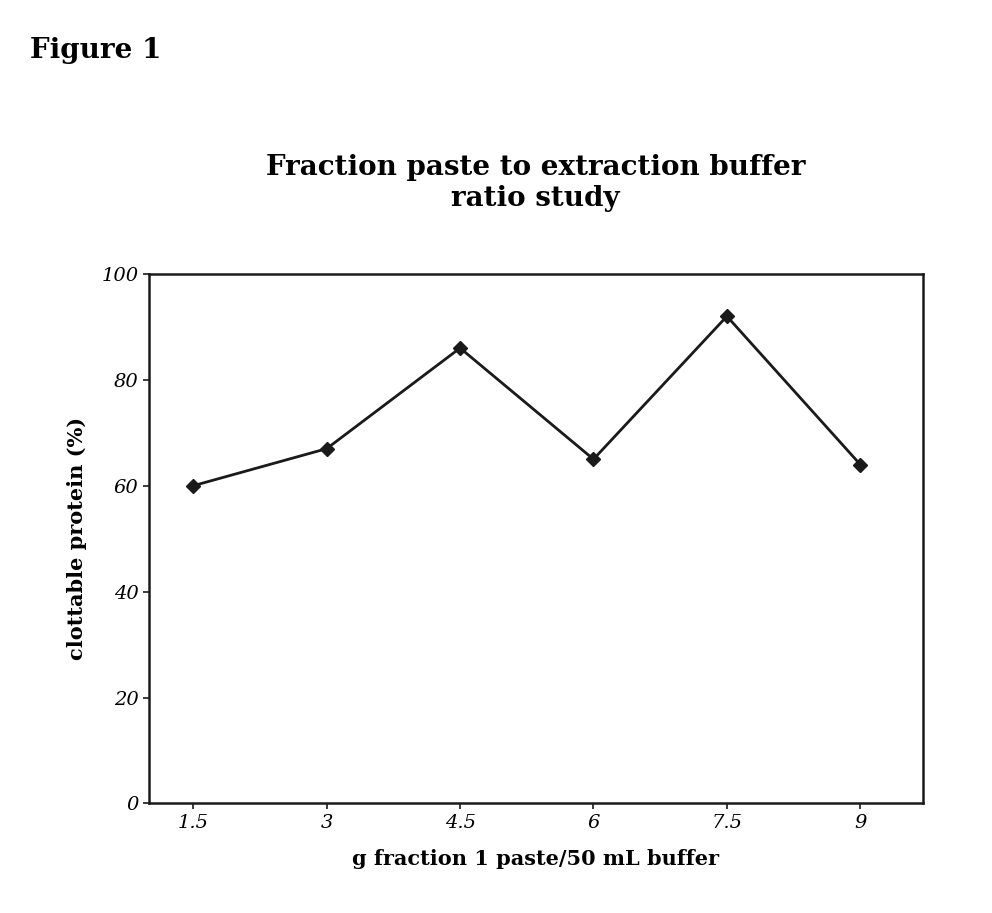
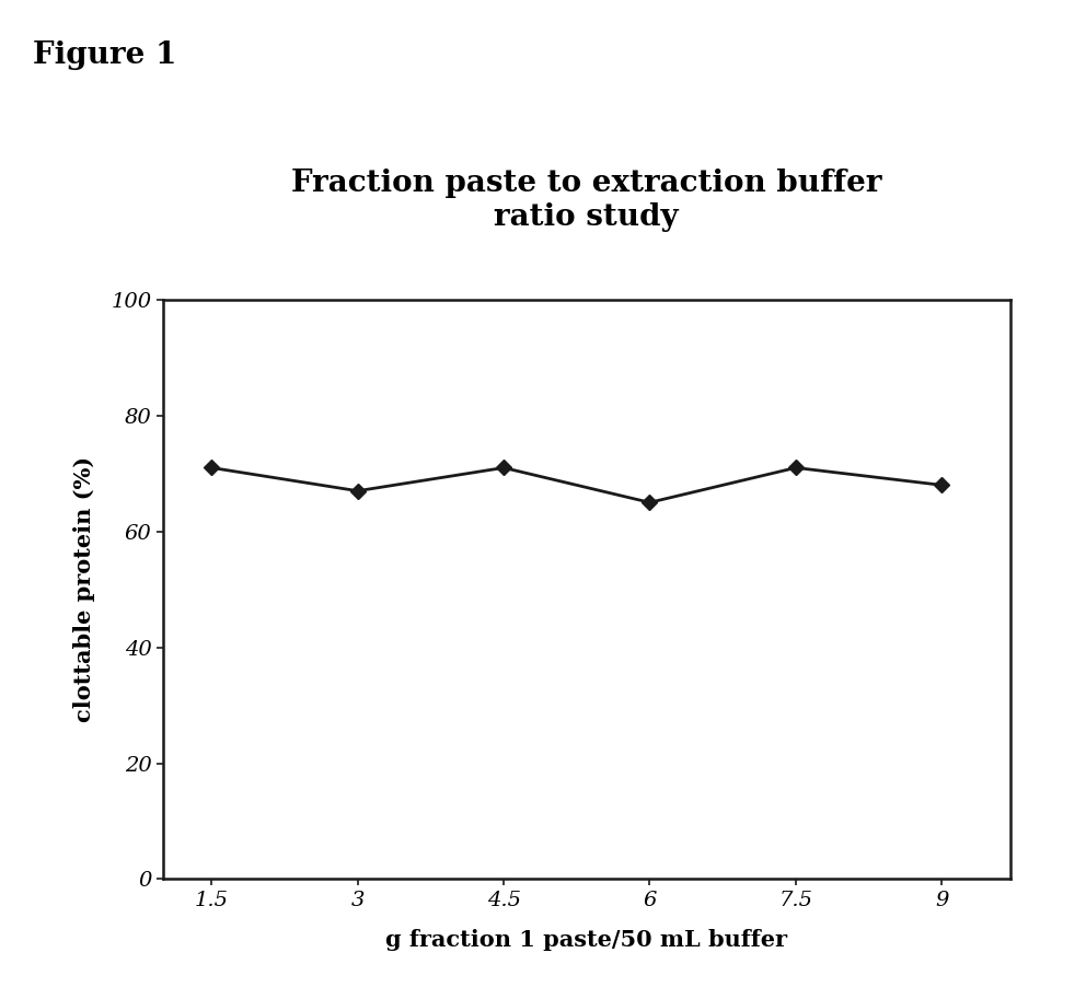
1.5: 60 -> 71
4.5: 86 -> 71
7.5: 92 -> 71
9: 64 -> 68
